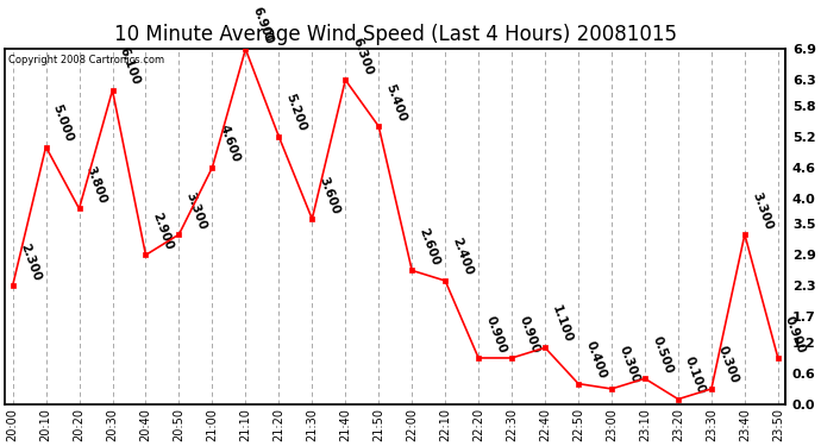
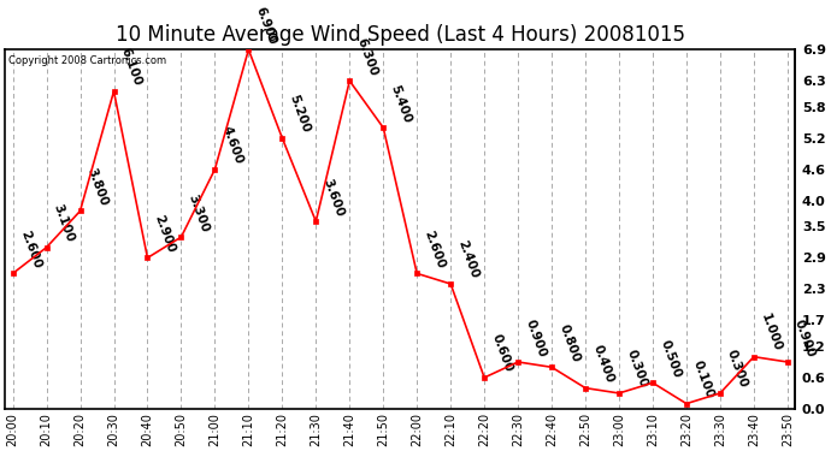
20:00: 2.300 -> 2.600
20:10: 5.000 -> 3.100
22:20: 0.900 -> 0.600
22:40: 1.100 -> 0.800
23:40: 3.300 -> 1.000
